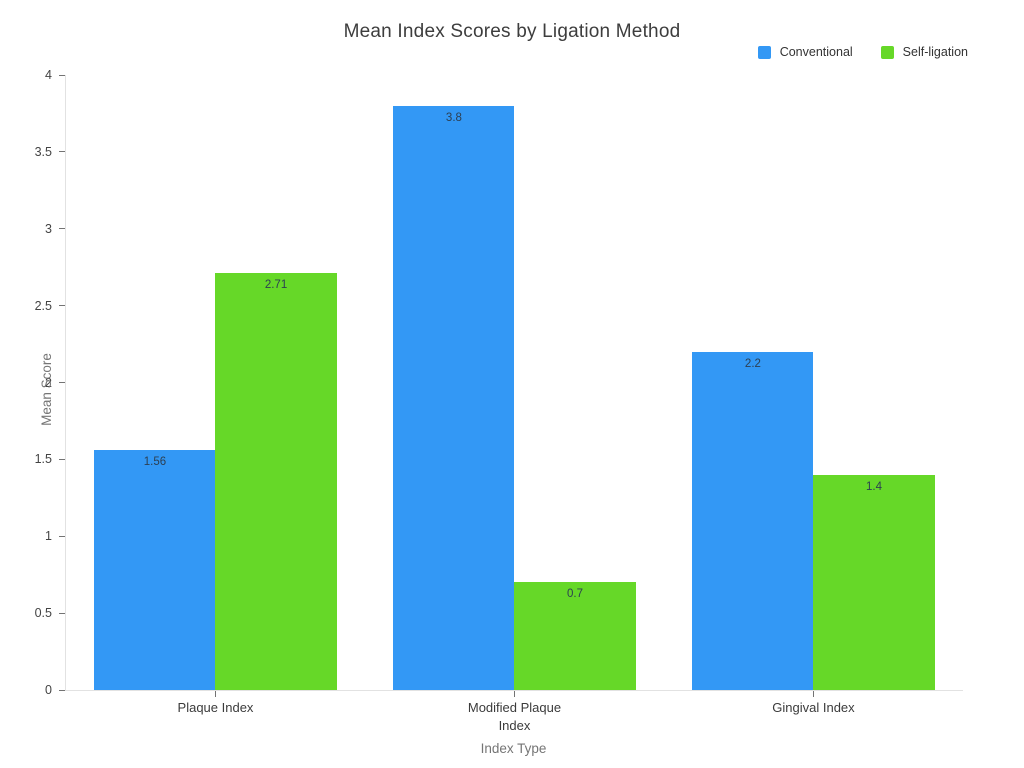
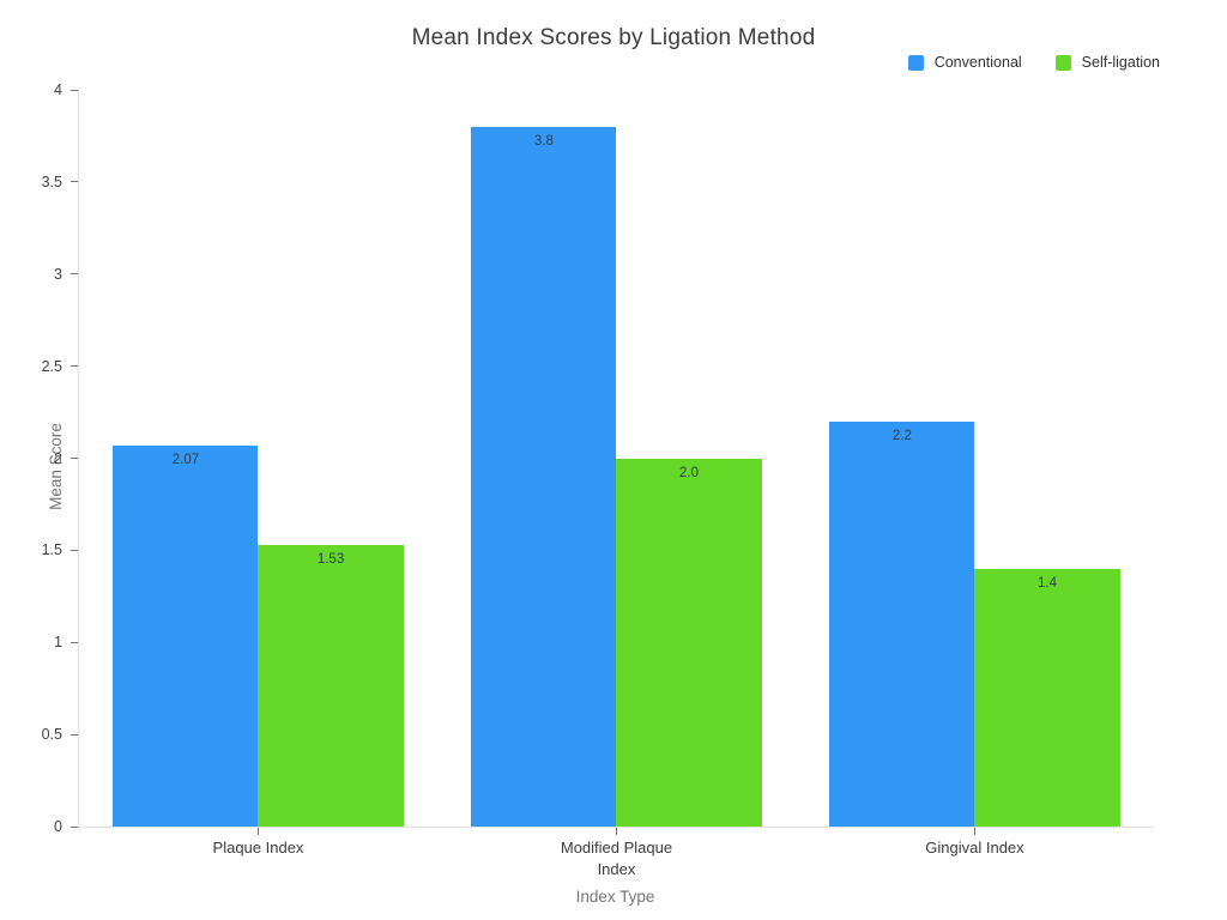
Conventional/Plaque Index: 1.56 -> 2.07
Self-ligation/Plaque Index: 2.71 -> 1.53
Self-ligation/Modified Plaque Index: 0.7 -> 2.0
